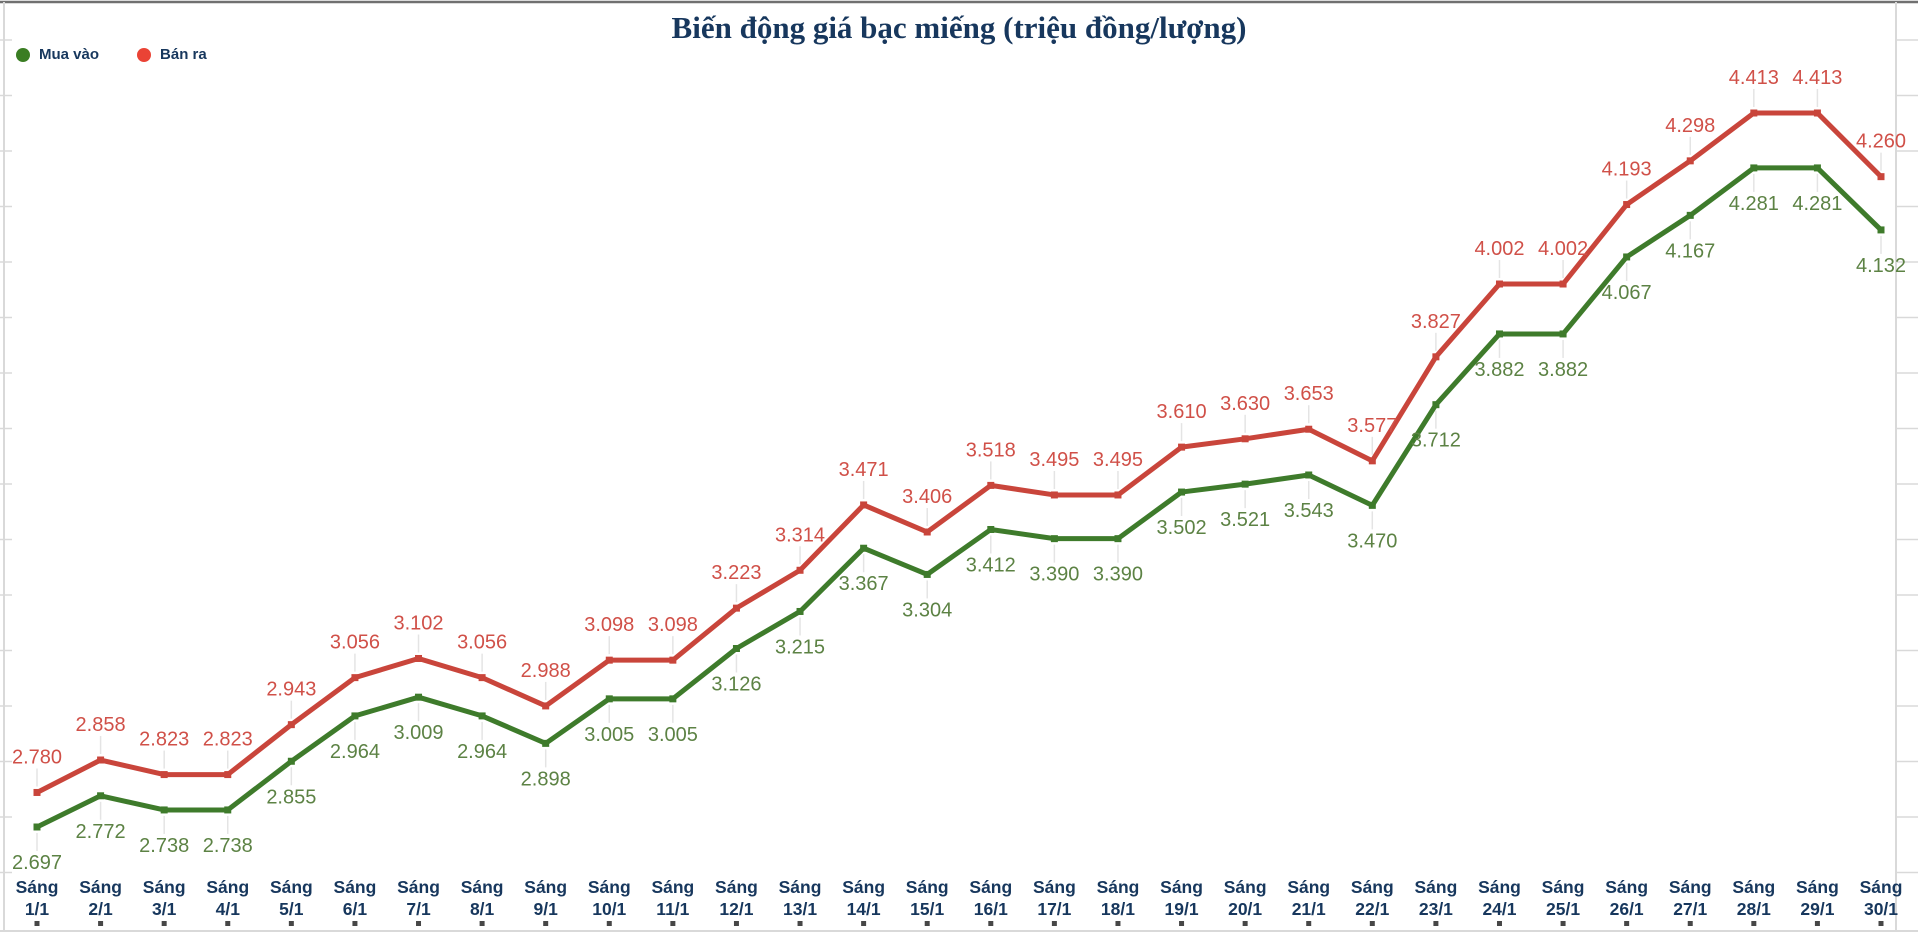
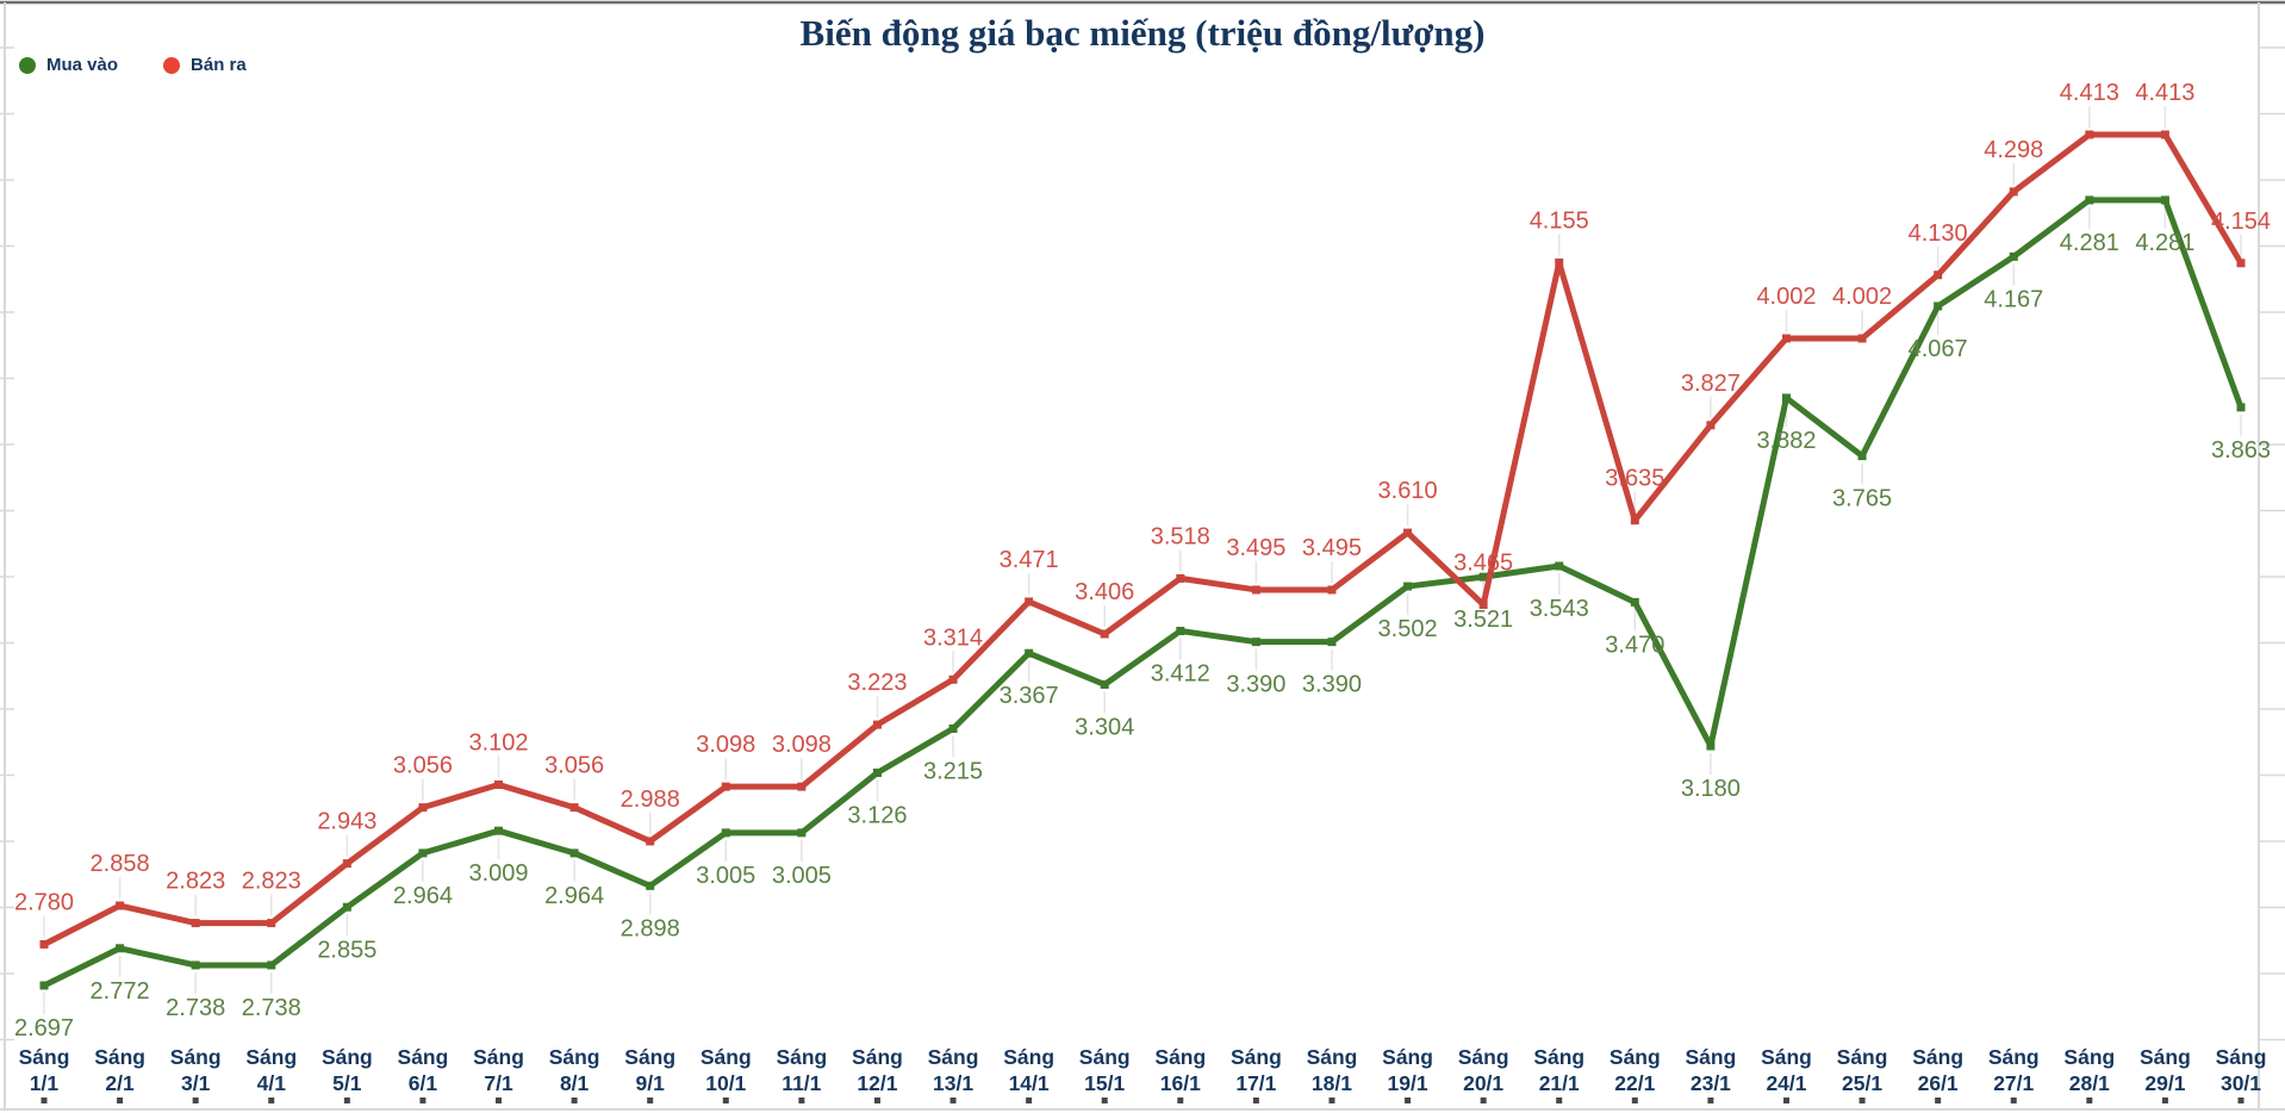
Bán ra/20/1: 3.630 -> 3.465
Bán ra/21/1: 3.653 -> 4.155
Bán ra/22/1: 3.577 -> 3.635
Mua vào/23/1: 3.712 -> 3.180
Mua vào/25/1: 3.882 -> 3.765
Bán ra/26/1: 4.193 -> 4.130
Mua vào/30/1: 4.132 -> 3.863
Bán ra/30/1: 4.260 -> 4.154
